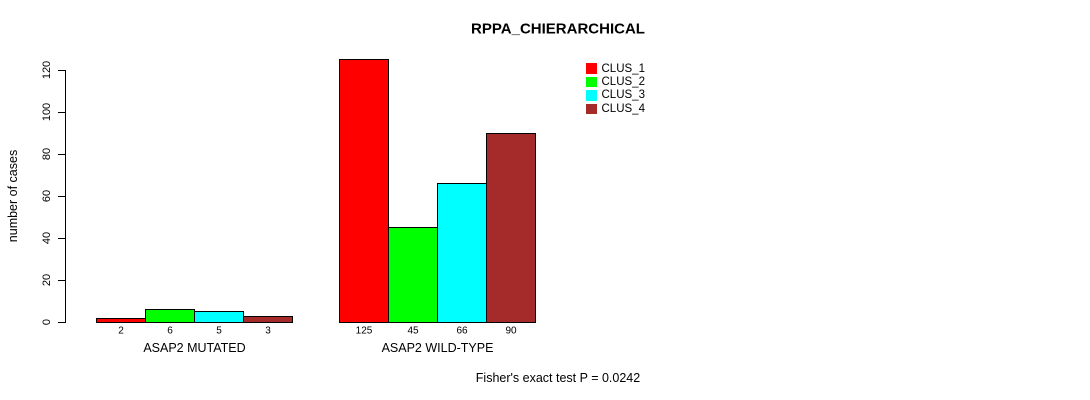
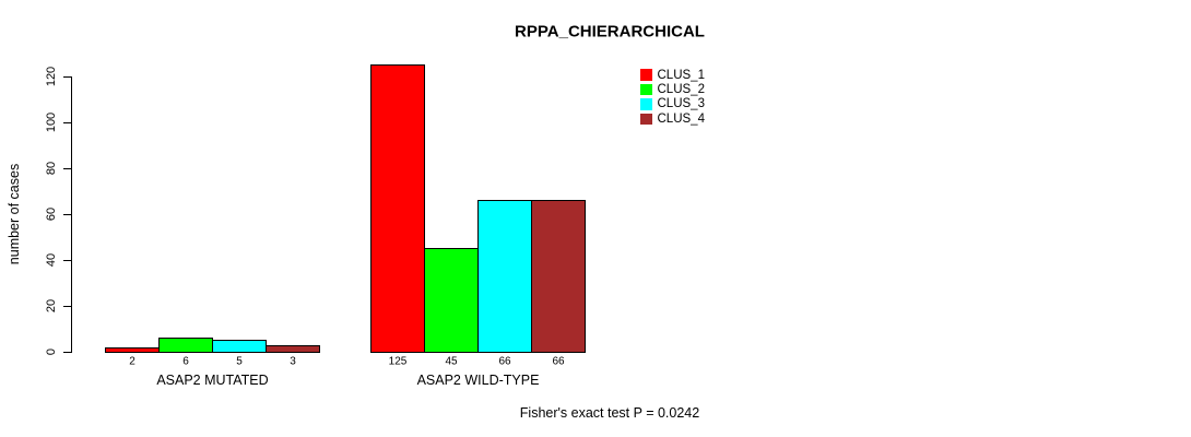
CLUS_4/ASAP2 WILD-TYPE: 90 -> 66
